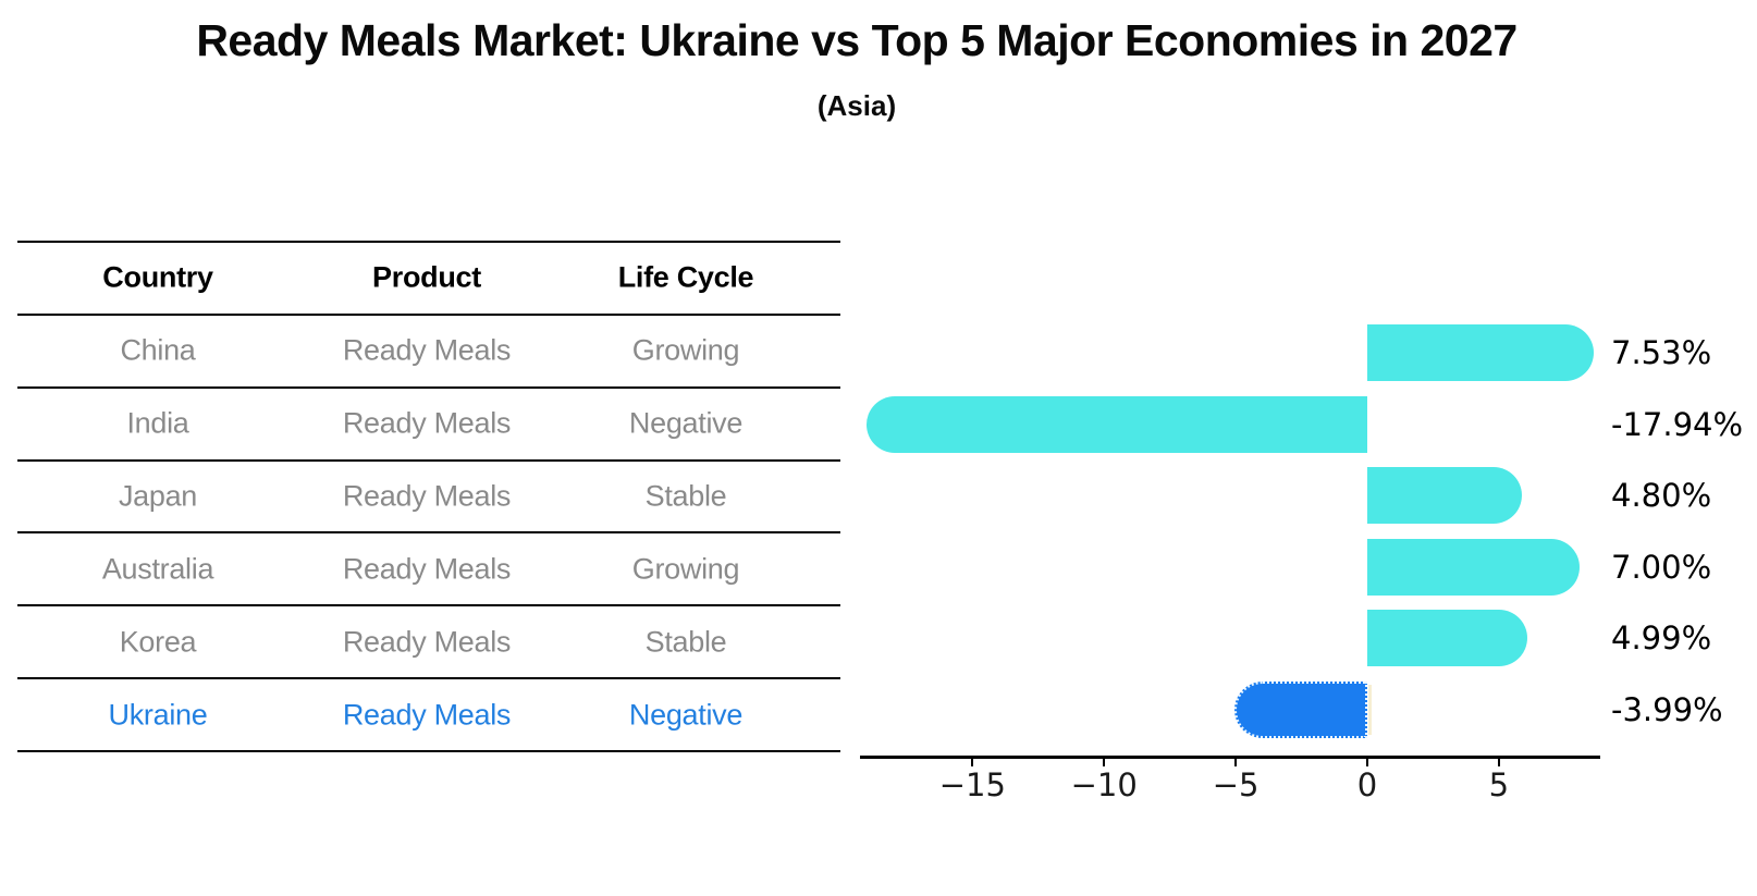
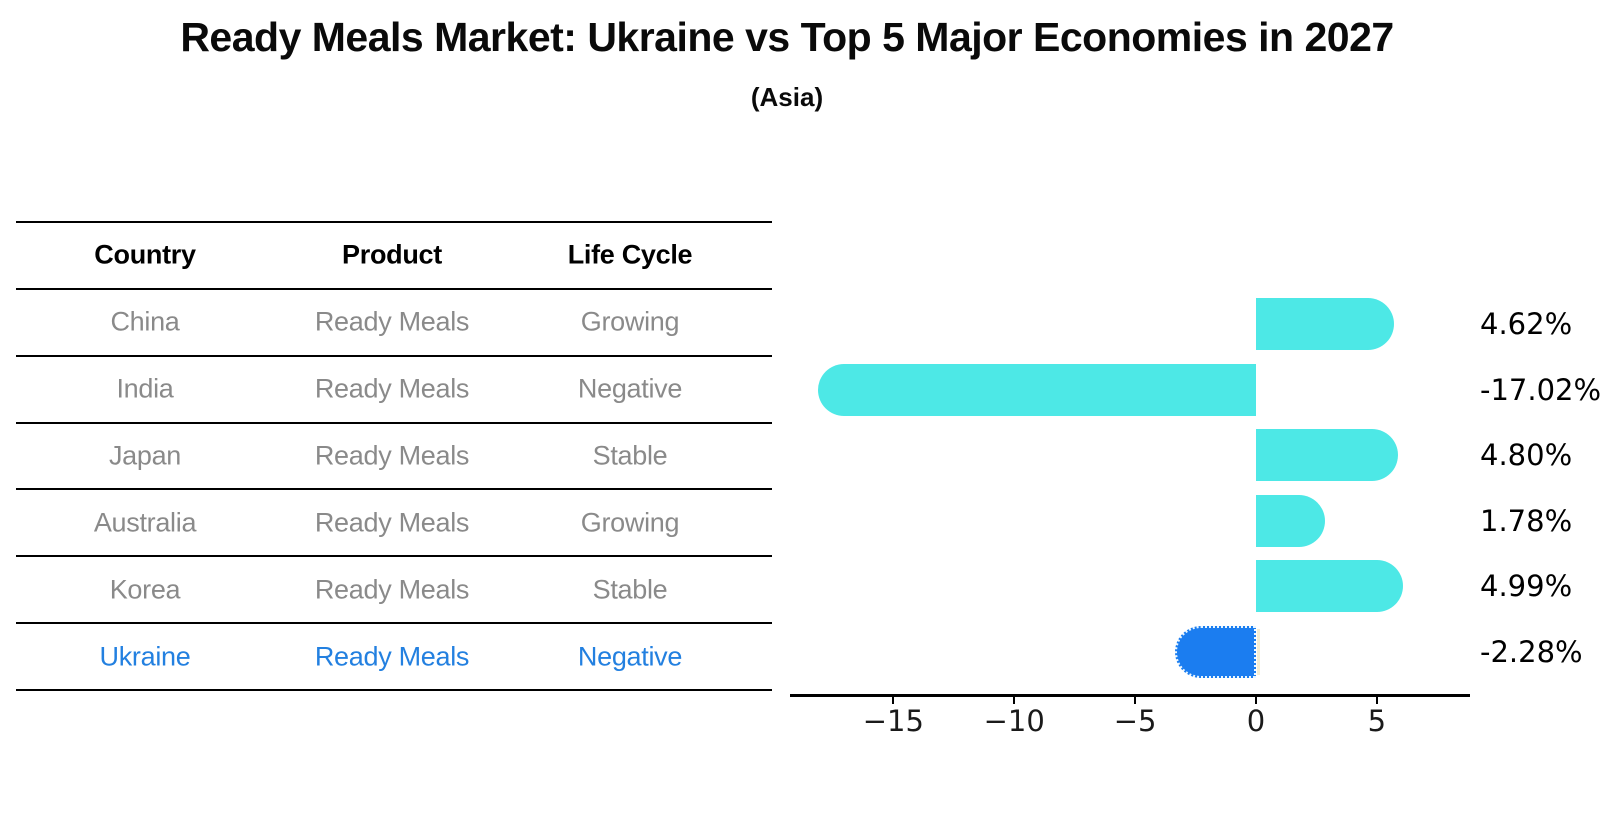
China: 7.53% -> 4.62%
India: -17.94% -> -17.02%
Australia: 7.00% -> 1.78%
Ukraine: -3.99% -> -2.28%
